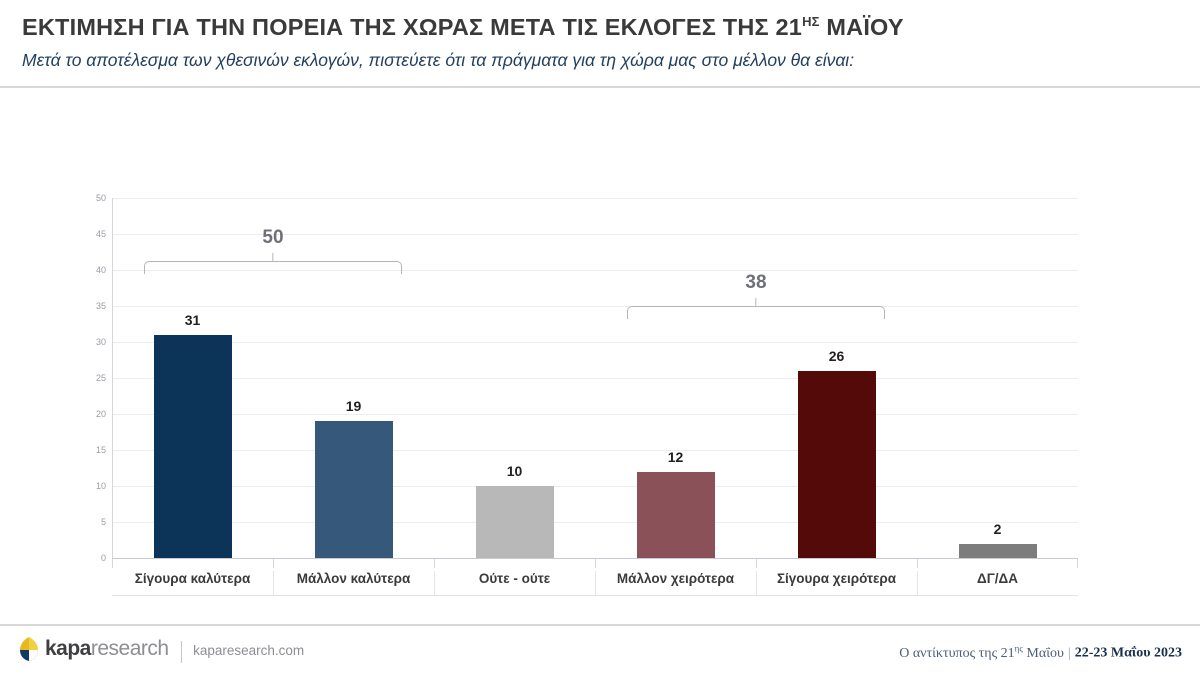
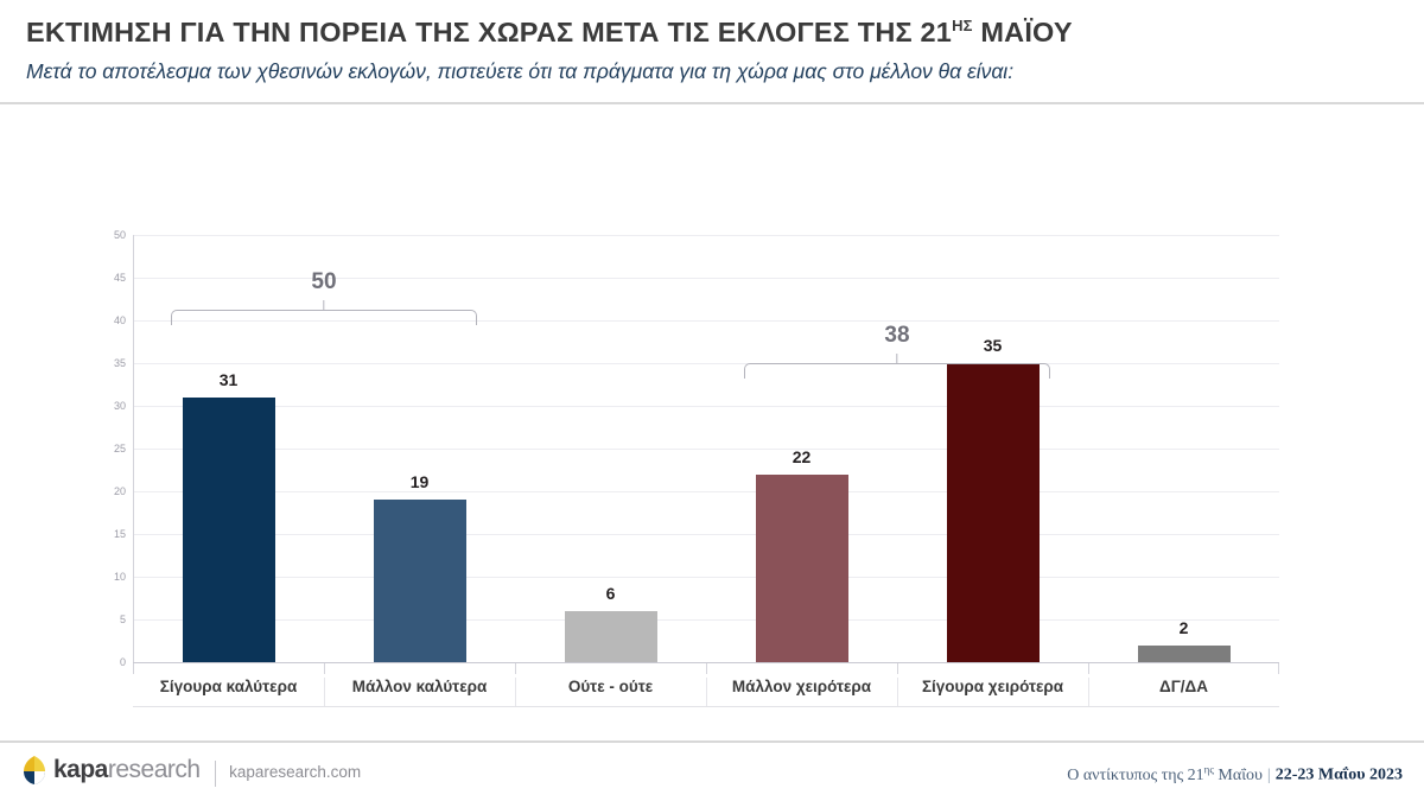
Ούτε - ούτε: 10 -> 6
Μάλλον χειρότερα: 12 -> 22
Σίγουρα χειρότερα: 26 -> 35
